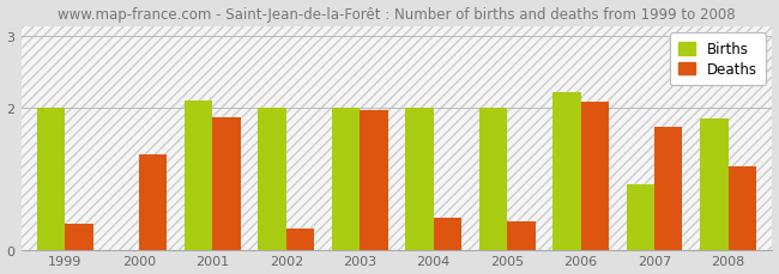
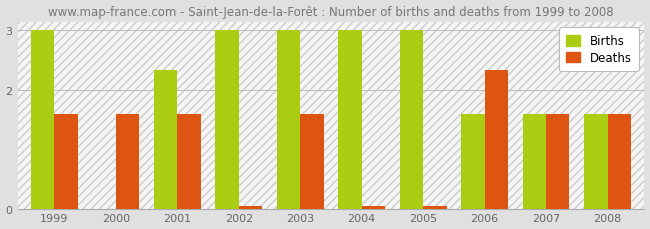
Births/1999: 2.00 -> 3.00
Deaths/1999: 0.36 -> 1.60
Deaths/2000: 1.34 -> 1.60
Births/2001: 2.10 -> 2.33
Deaths/2001: 1.86 -> 1.60
Births/2002: 2.00 -> 3.00
Deaths/2002: 0.30 -> 0.05
Births/2003: 2.00 -> 3.00
Deaths/2003: 1.96 -> 1.60
Births/2004: 2.00 -> 3.00
Deaths/2004: 0.44 -> 0.05
Births/2005: 2.00 -> 3.00
Deaths/2005: 0.40 -> 0.05
Births/2006: 2.22 -> 1.60
Deaths/2006: 2.08 -> 2.33
Births/2007: 0.92 -> 1.60
Deaths/2007: 1.72 -> 1.60
Births/2008: 1.84 -> 1.60
Deaths/2008: 1.18 -> 1.60
